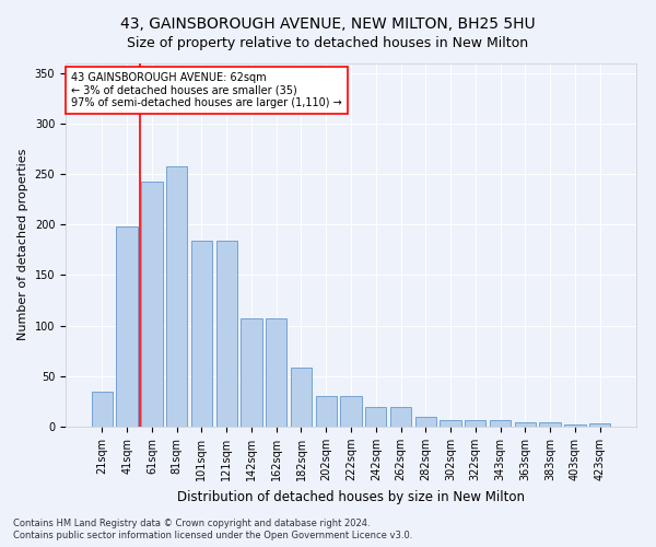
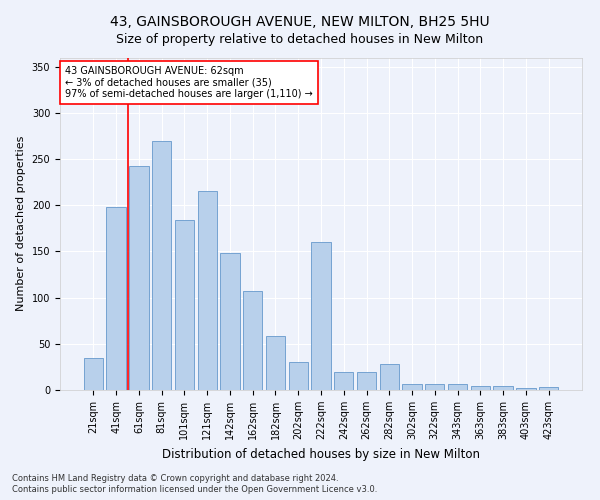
81sqm: 258 -> 270
121sqm: 184 -> 216
142sqm: 107 -> 148
222sqm: 30 -> 160
282sqm: 10 -> 28
